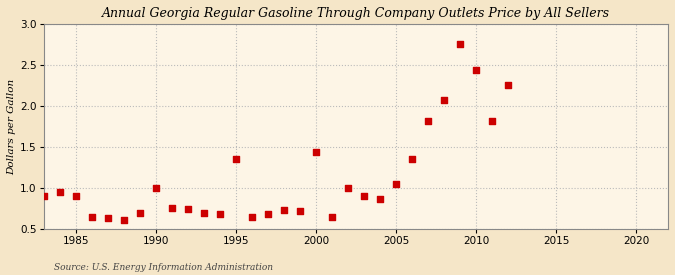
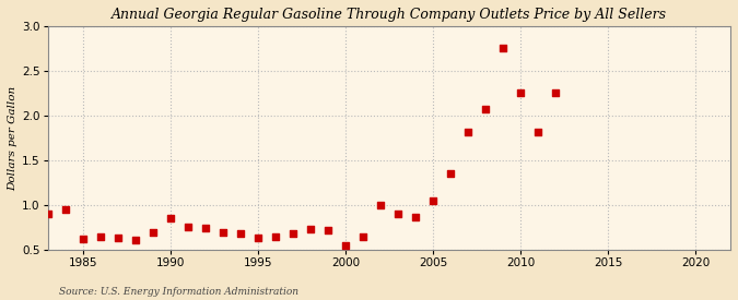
1985: 0.90 -> 0.62
1990: 1.00 -> 0.85
1995: 1.36 -> 0.63
2000: 1.44 -> 0.55
2010: 2.44 -> 2.25
